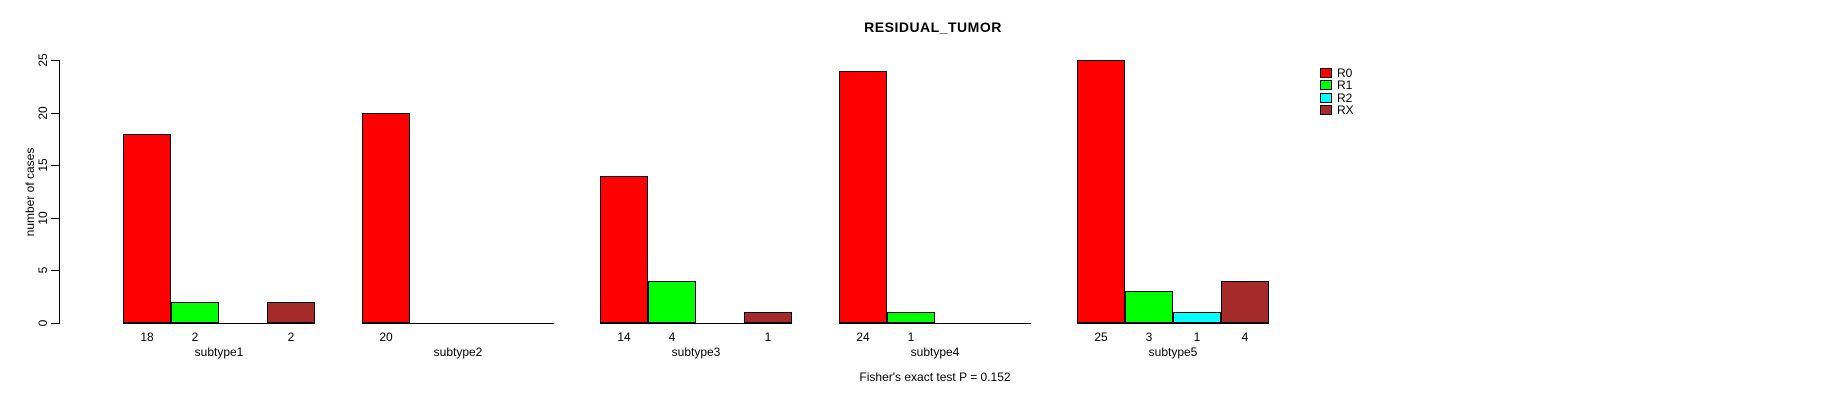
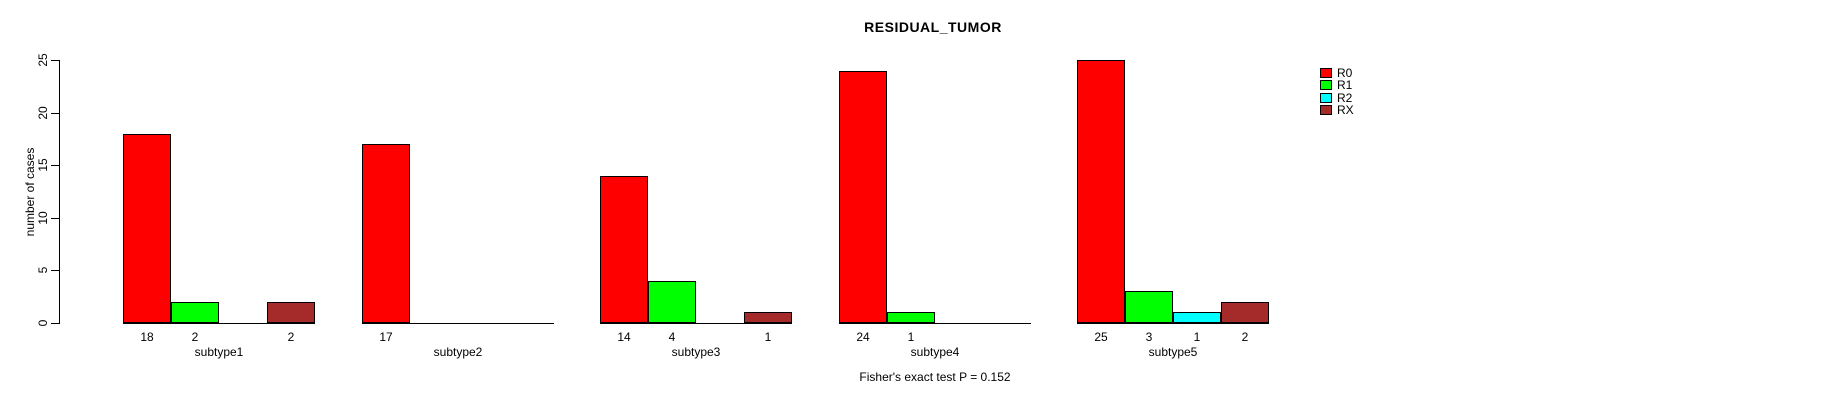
R0/subtype2: 20 -> 17
RX/subtype5: 4 -> 2
